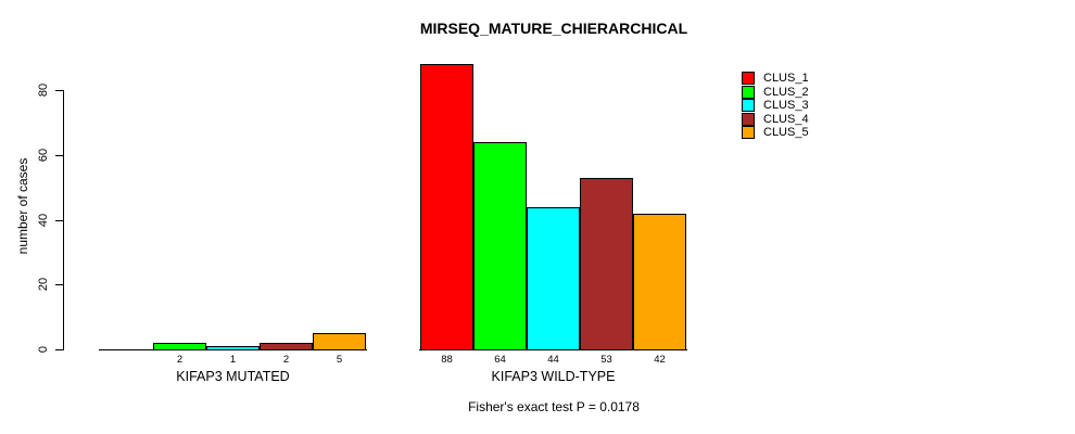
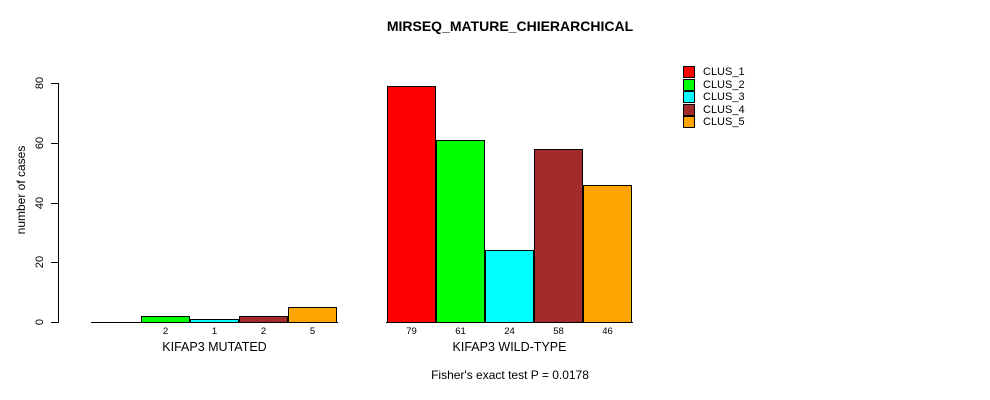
CLUS_1/KIFAP3 WILD-TYPE: 88 -> 79
CLUS_2/KIFAP3 WILD-TYPE: 64 -> 61
CLUS_3/KIFAP3 WILD-TYPE: 44 -> 24
CLUS_4/KIFAP3 WILD-TYPE: 53 -> 58
CLUS_5/KIFAP3 WILD-TYPE: 42 -> 46
